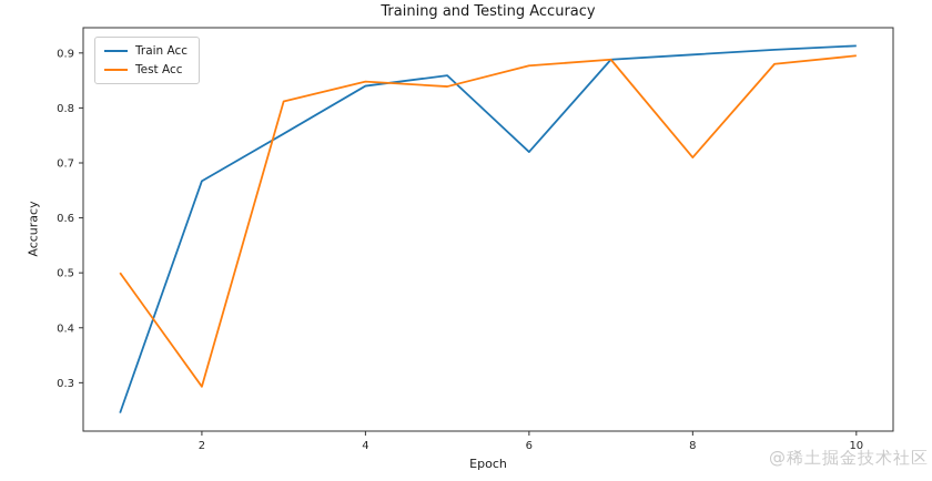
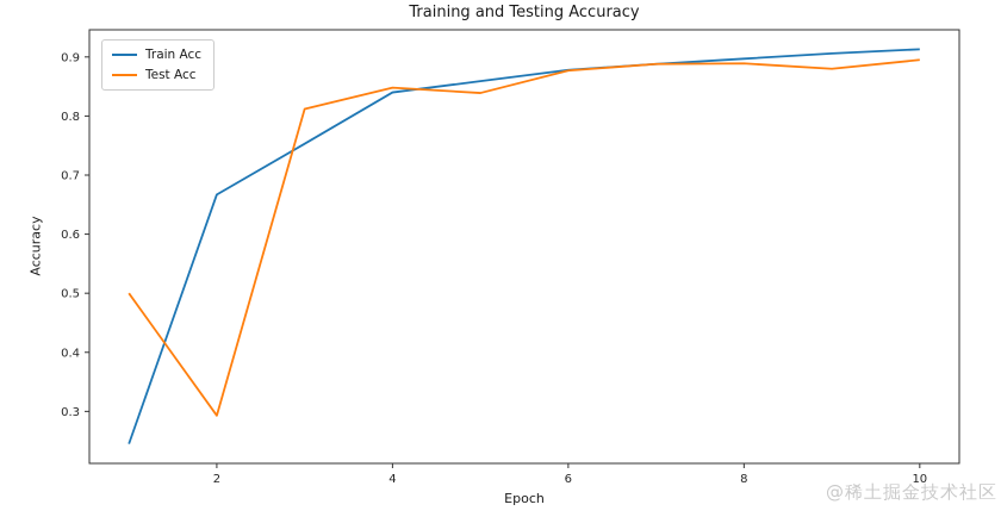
Train Acc/6: 0.72 -> 0.88
Test Acc/8: 0.71 -> 0.89
